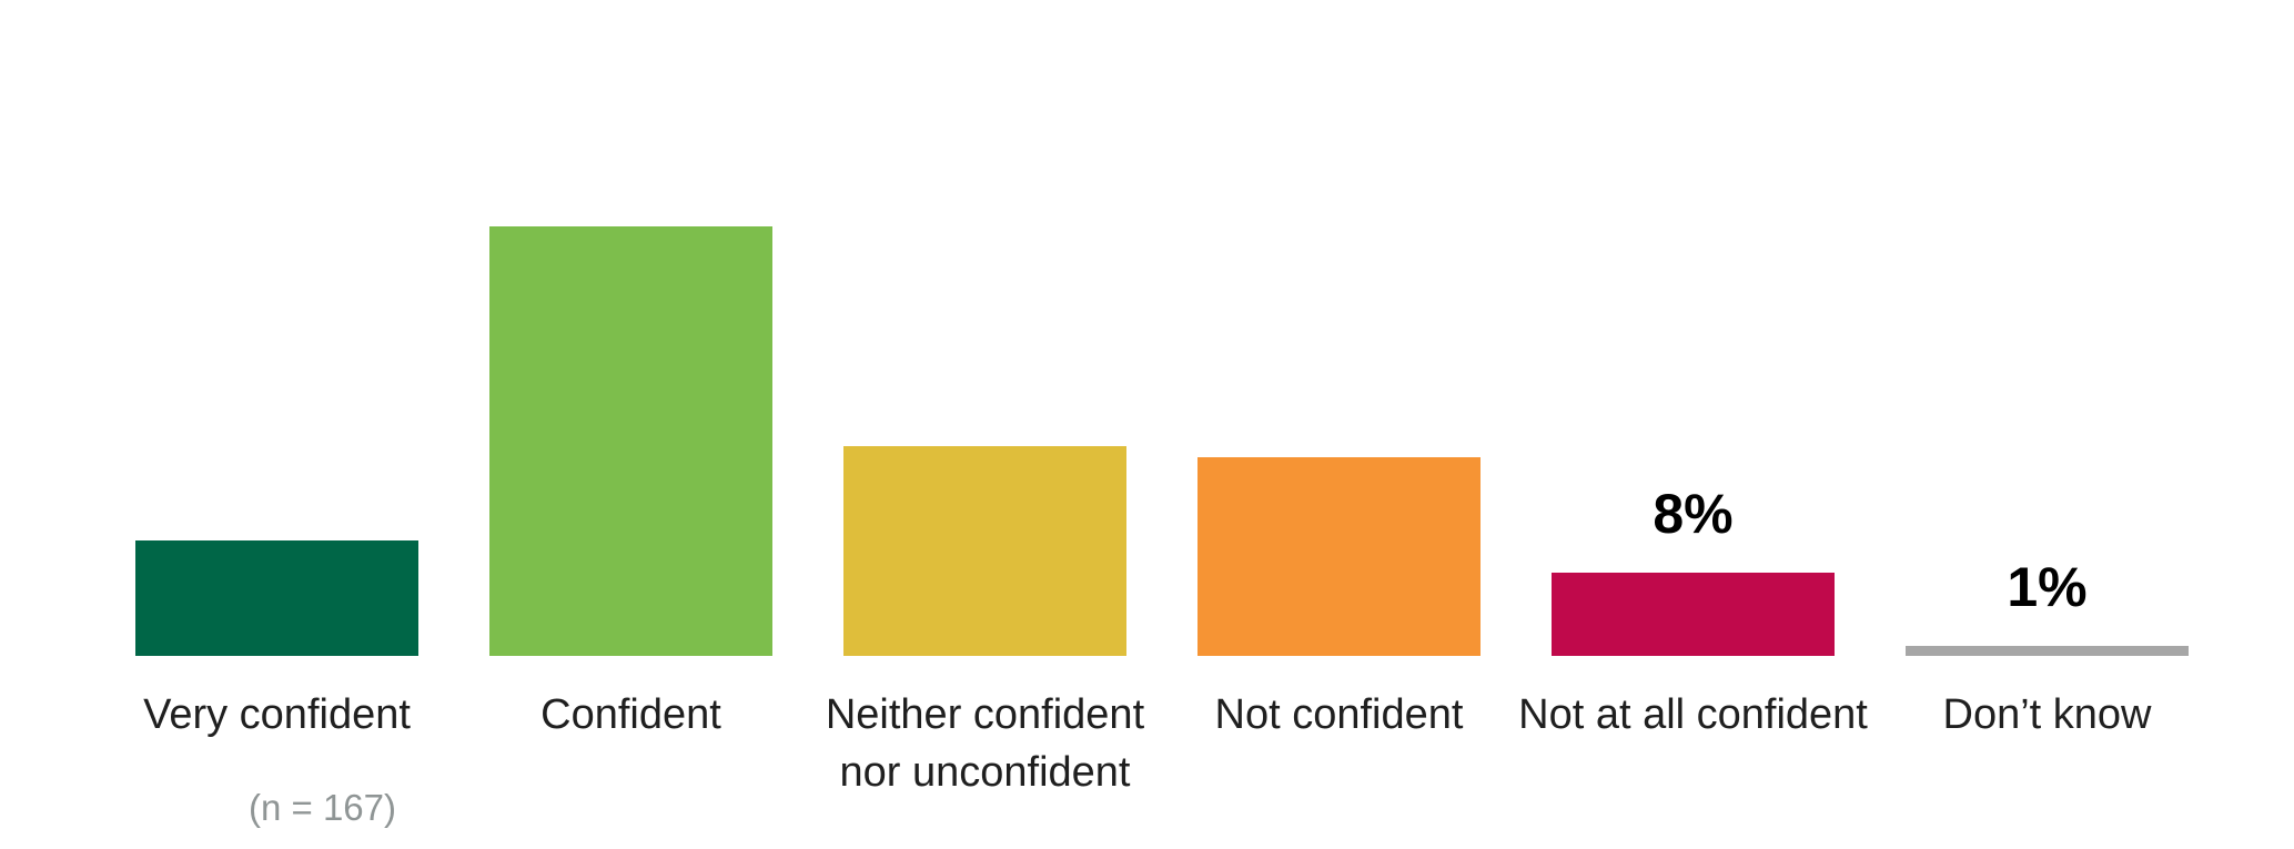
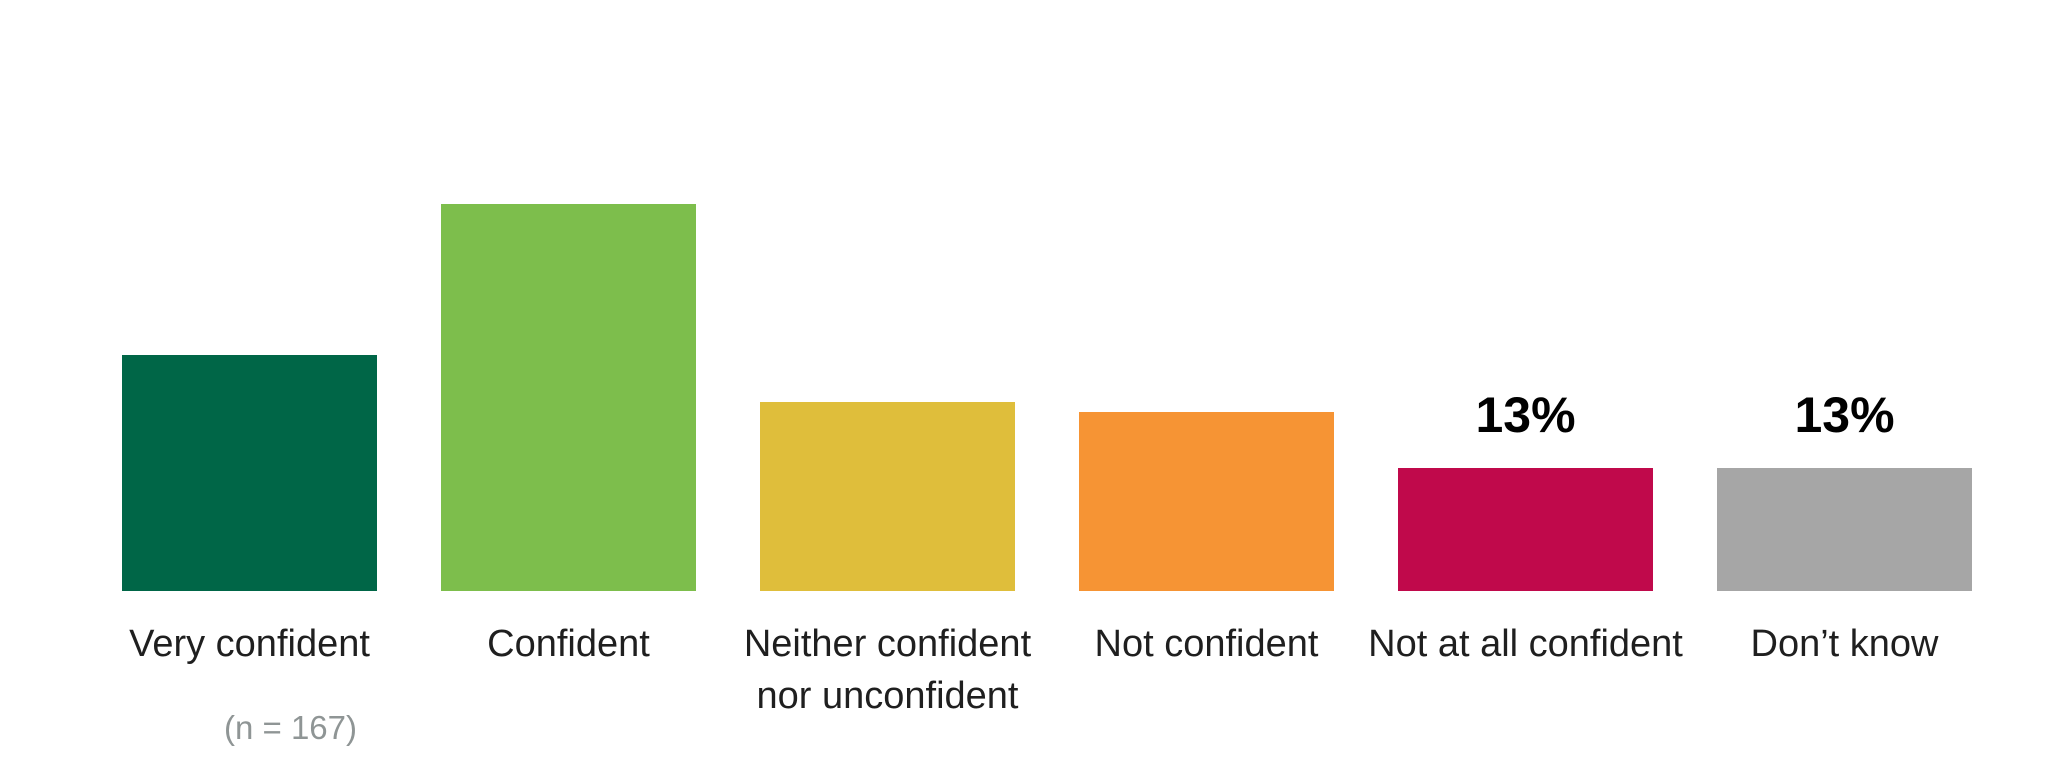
Very confident: 11% -> 25%
Not at all confident: 8% -> 13%
Don’t know: 1% -> 13%
